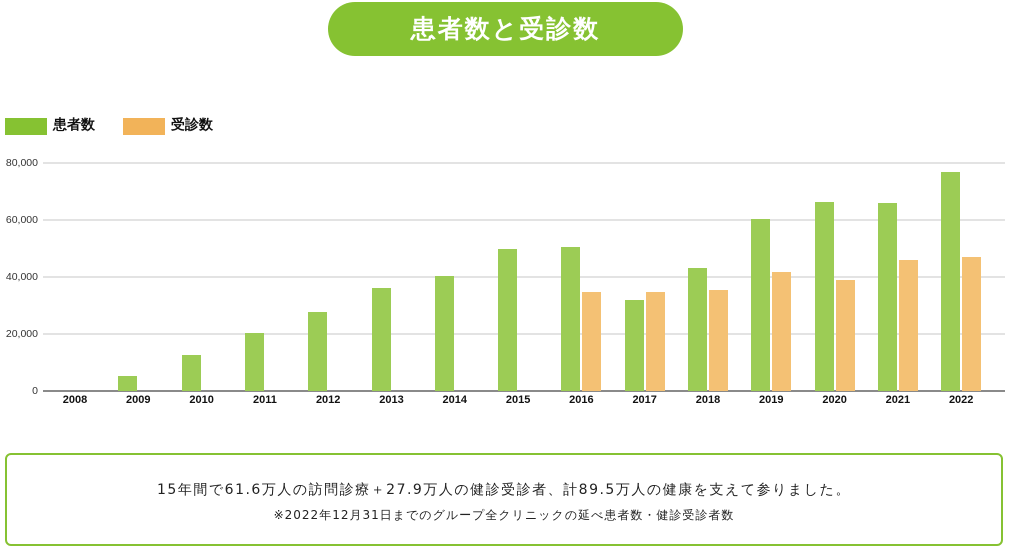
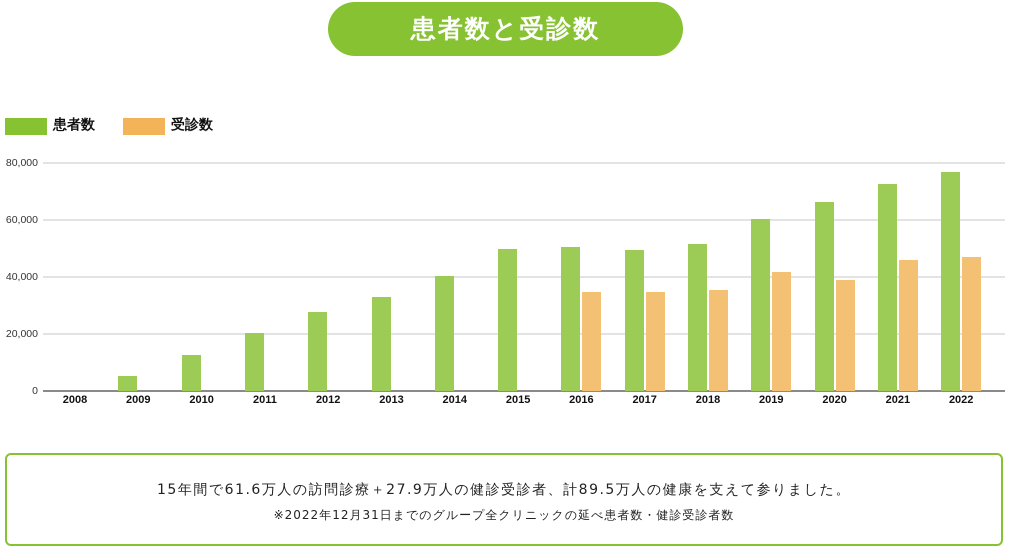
患者数/2013: 36000 -> 33000
患者数/2017: 32000 -> 50000
患者数/2018: 43000 -> 52000
患者数/2021: 66000 -> 72000
